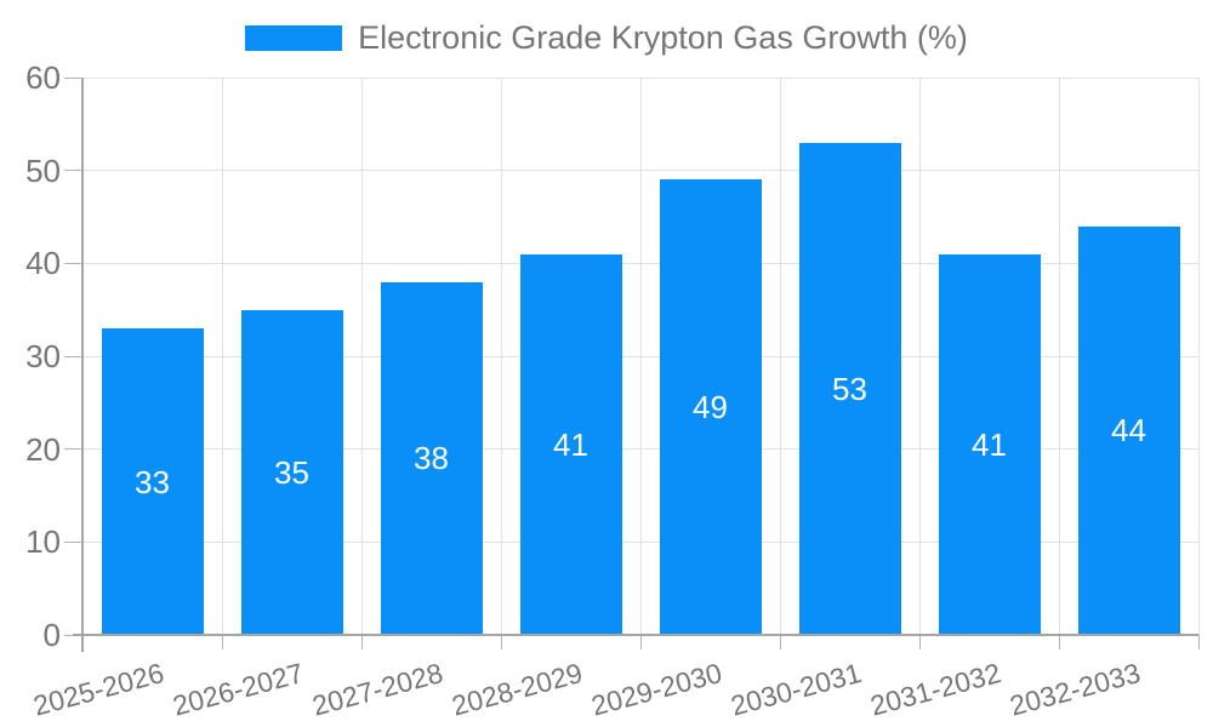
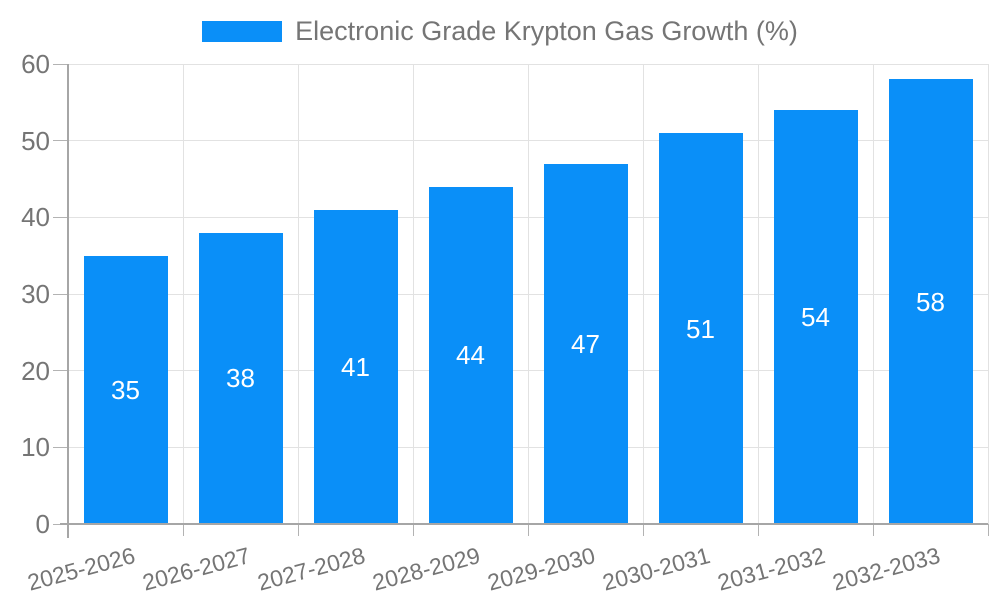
2025-2026: 33 -> 35
2026-2027: 35 -> 38
2027-2028: 38 -> 41
2028-2029: 41 -> 44
2029-2030: 49 -> 47
2030-2031: 53 -> 51
2031-2032: 41 -> 54
2032-2033: 44 -> 58
